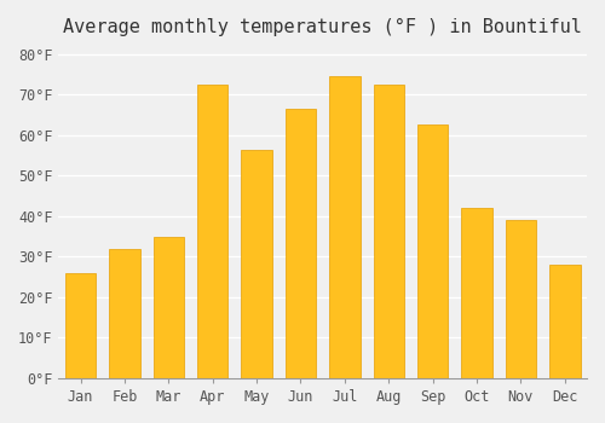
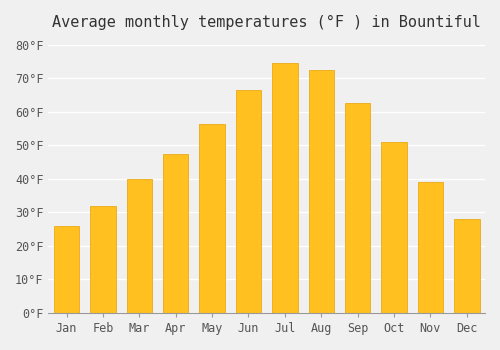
Mar: 35.0°F -> 40.0°F
Apr: 72.5°F -> 47.5°F
Oct: 42.0°F -> 51.0°F
